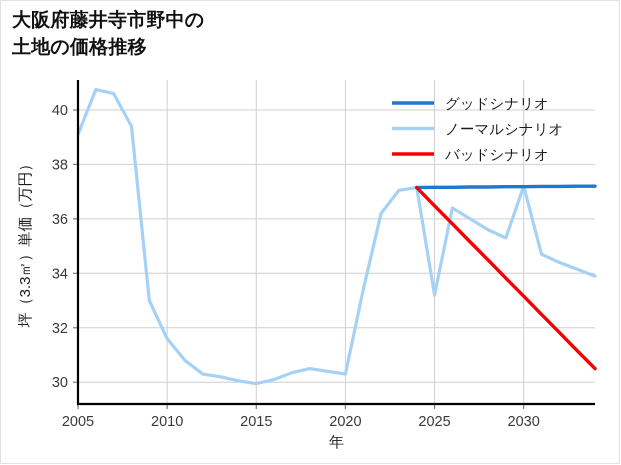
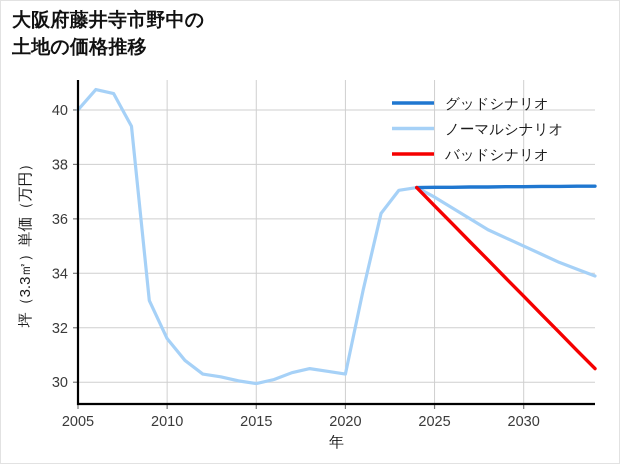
ノーマルシナリオ/2005: 39.1 -> 40.0
ノーマルシナリオ/2025: 33.2 -> 36.8
ノーマルシナリオ/2030: 37.2 -> 35.0
